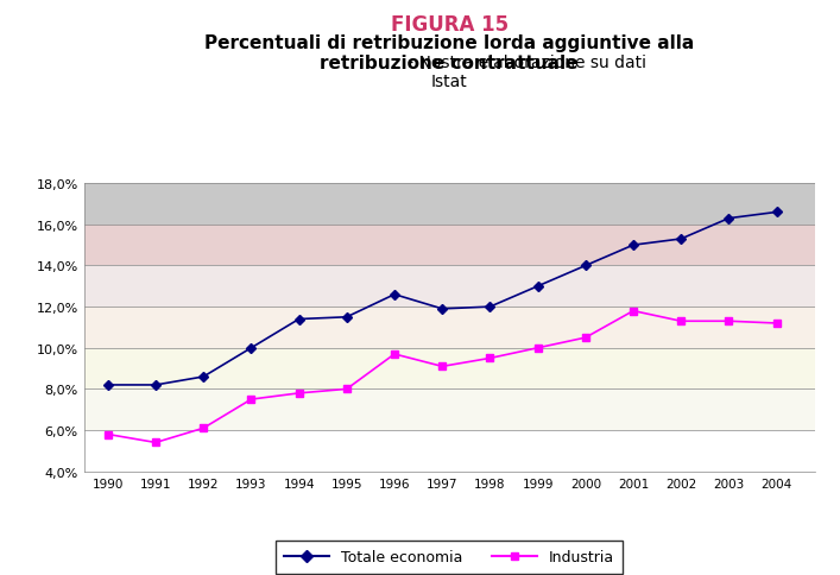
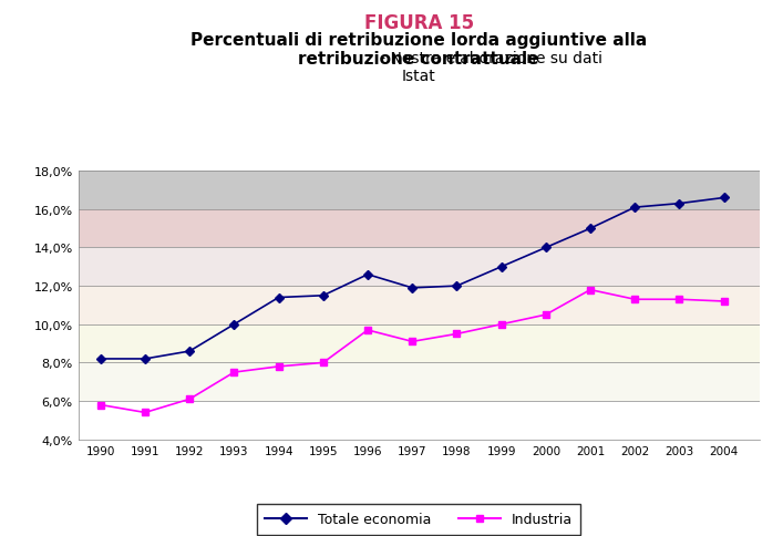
Totale economia/2002: 15,3% -> 16,1%
